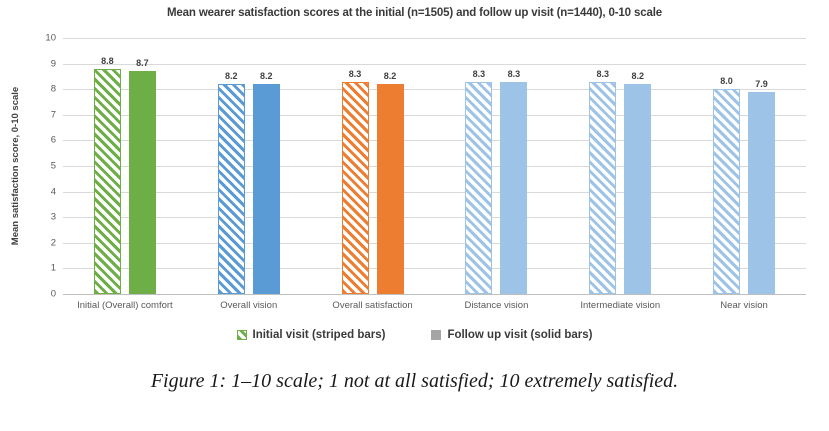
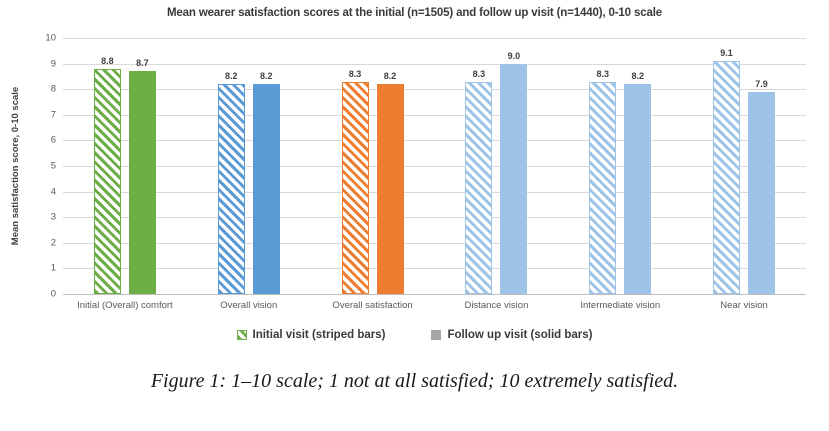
Follow up visit (solid bars)/Distance vision: 8.3 -> 9.0
Initial visit (striped bars)/Near vision: 8.0 -> 9.1
